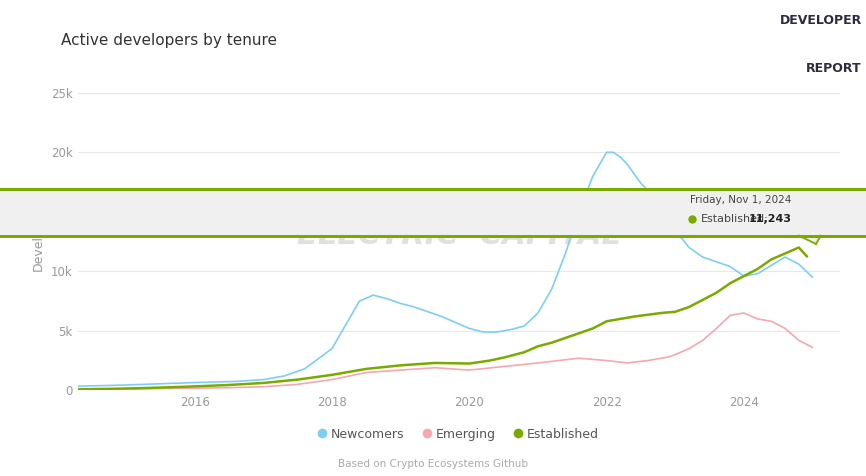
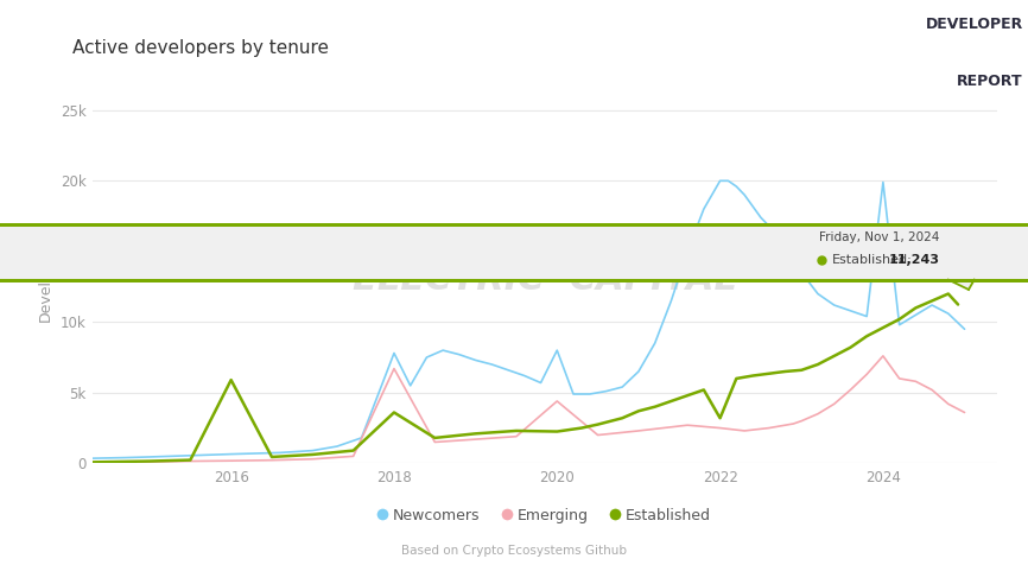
Established/2016: 0.3k -> 5.9k
Newcomers/2018: 3.5k -> 7.8k
Emerging/2018: 0.9k -> 6.7k
Established/2018: 1.3k -> 3.6k
Newcomers/2020: 5.2k -> 8.0k
Emerging/2020: 1.7k -> 4.4k
Established/2022: 5.8k -> 3.2k
Newcomers/2024: 9.6k -> 19.9k
Emerging/2024: 6.5k -> 7.6k
